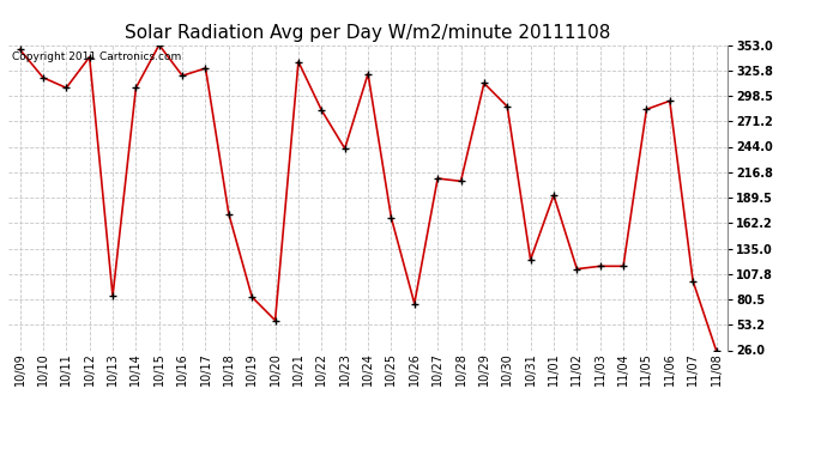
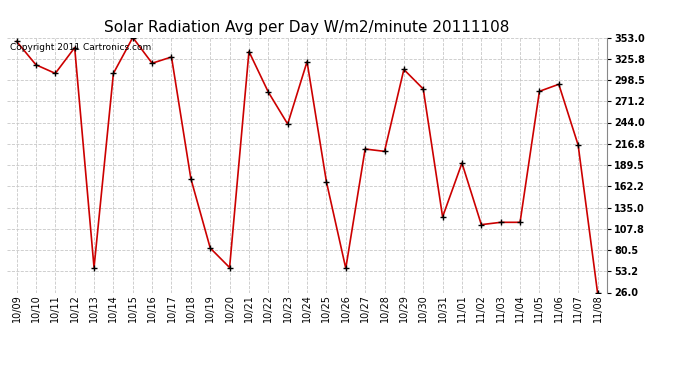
10/13: 84 -> 58
10/26: 76 -> 57
11/07: 100 -> 215
